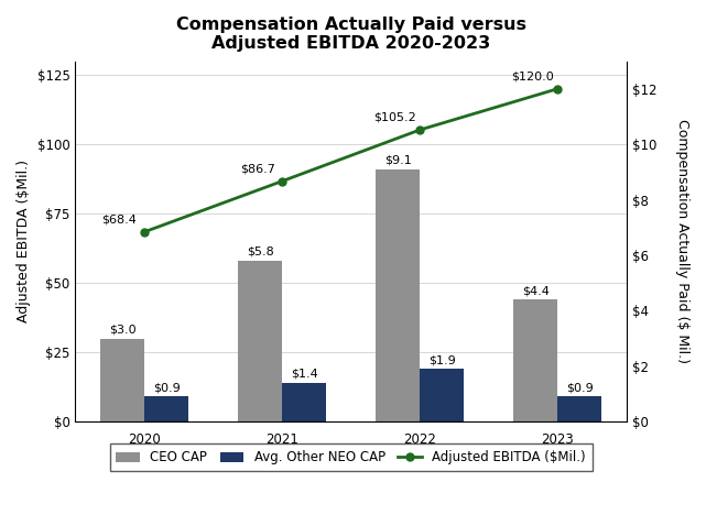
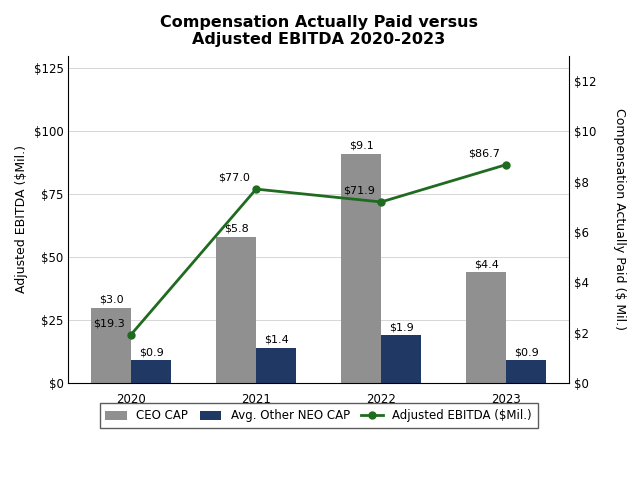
Adjusted EBITDA ($Mil.)/2020: $68.4 -> $19.3
Adjusted EBITDA ($Mil.)/2021: $86.7 -> $77.0
Adjusted EBITDA ($Mil.)/2022: $105.2 -> $71.9
Adjusted EBITDA ($Mil.)/2023: $120.0 -> $86.7
